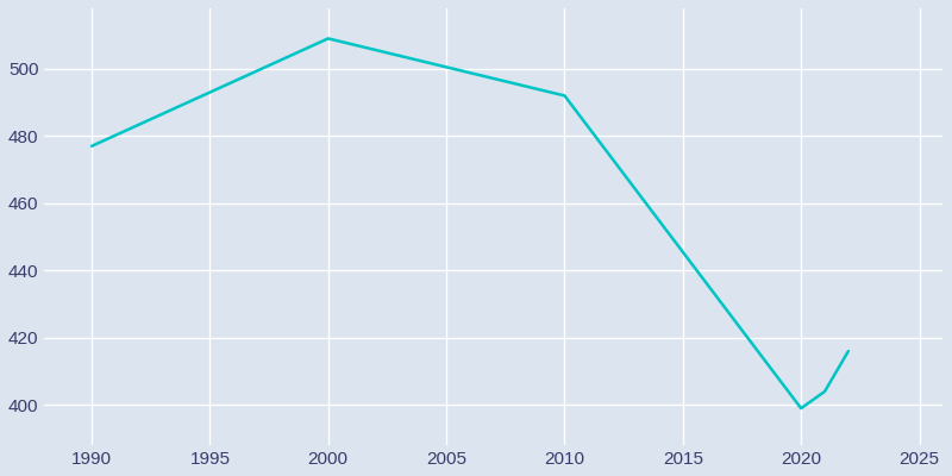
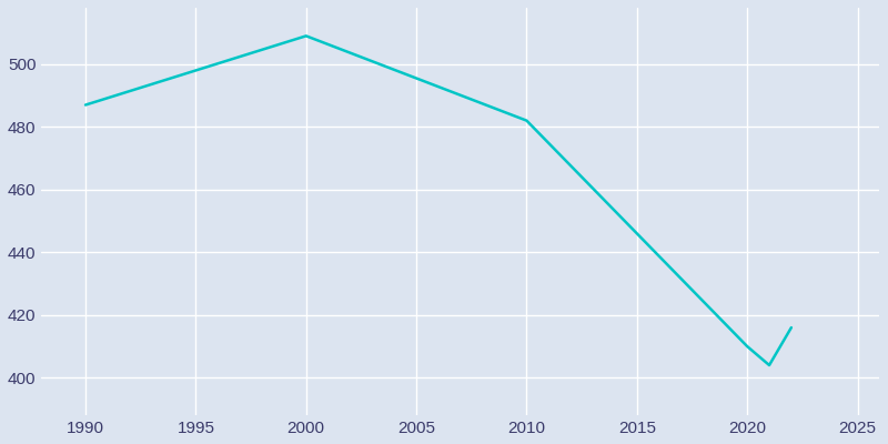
1990: 477 -> 487
2010: 492 -> 482
2020: 399 -> 410
